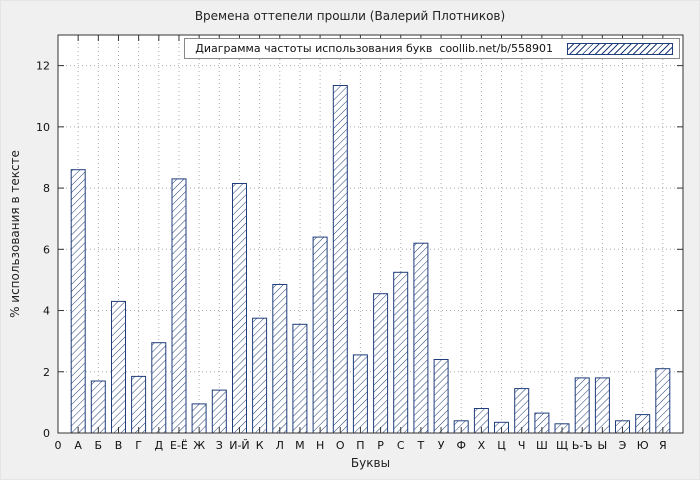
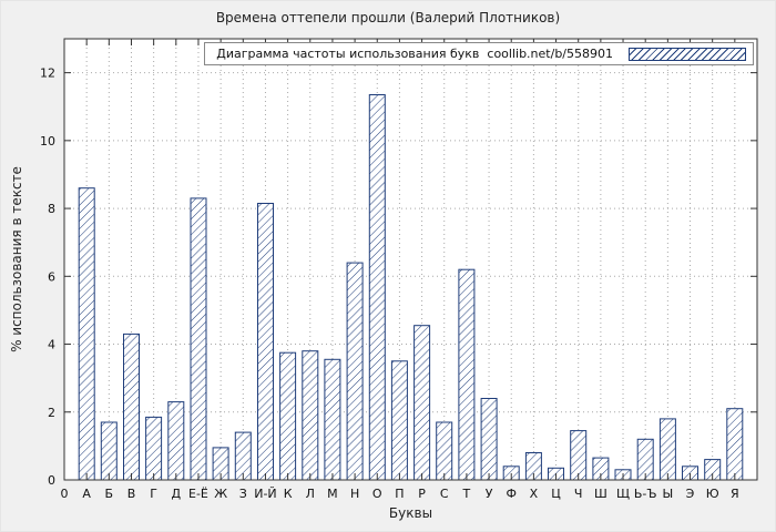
Д: 3.0 -> 2.3
Л: 4.8 -> 3.8
П: 2.5 -> 3.5
С: 5.2 -> 1.7
Ь-Ъ: 1.8 -> 1.2
